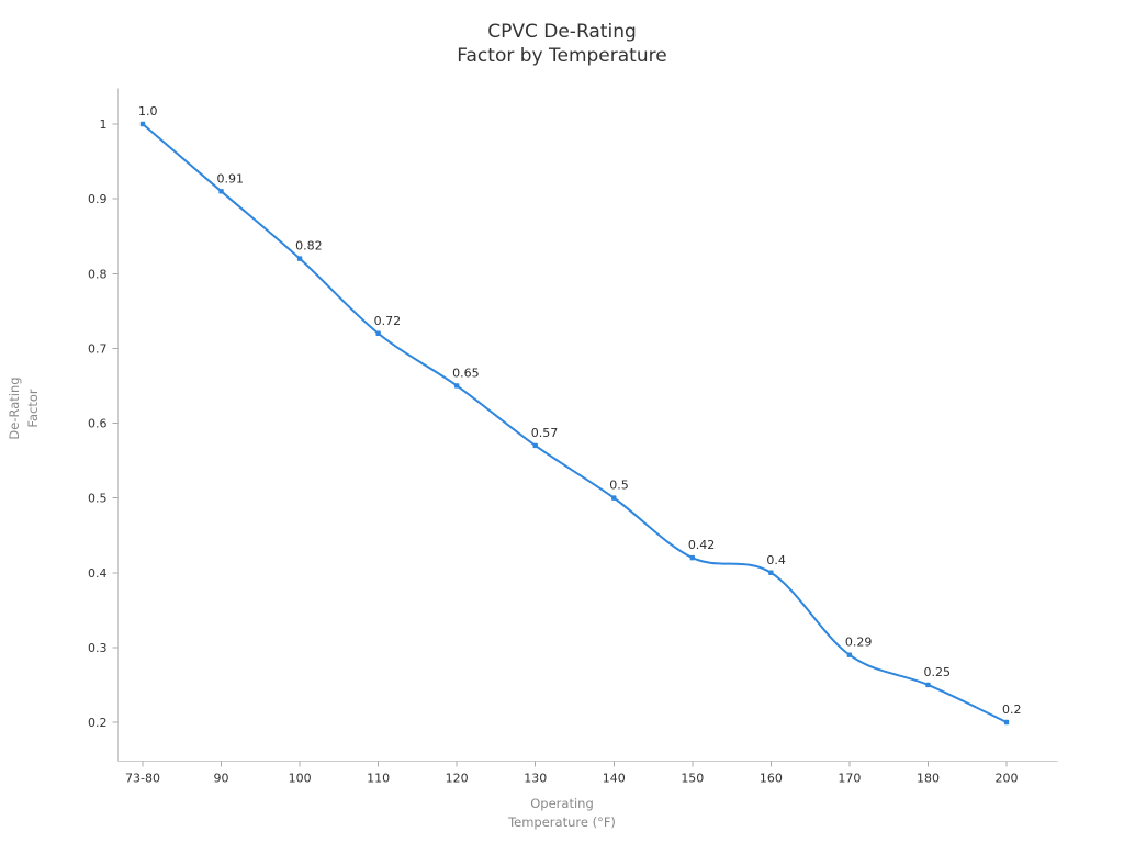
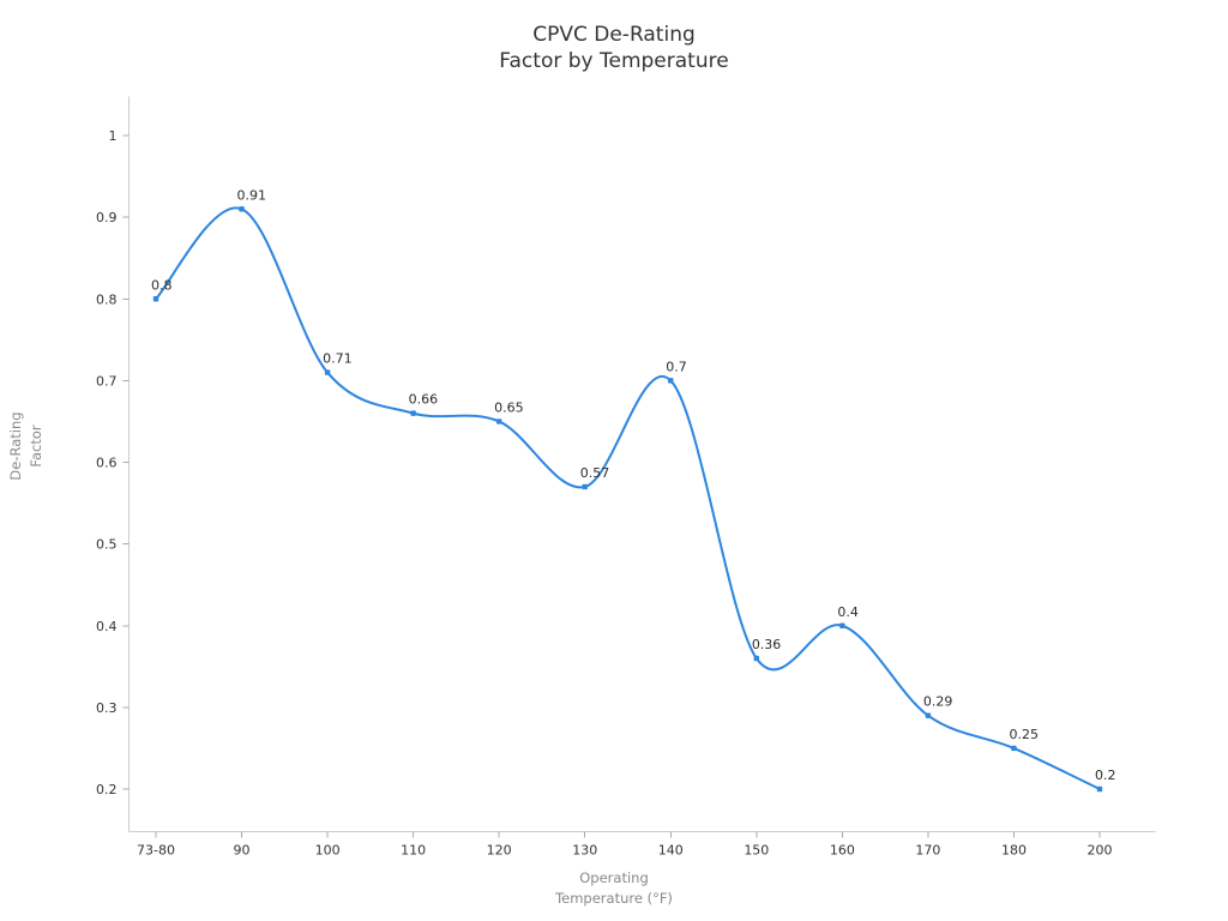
73-80: 1.0 -> 0.8
100: 0.82 -> 0.71
110: 0.72 -> 0.66
140: 0.5 -> 0.7
150: 0.42 -> 0.36
